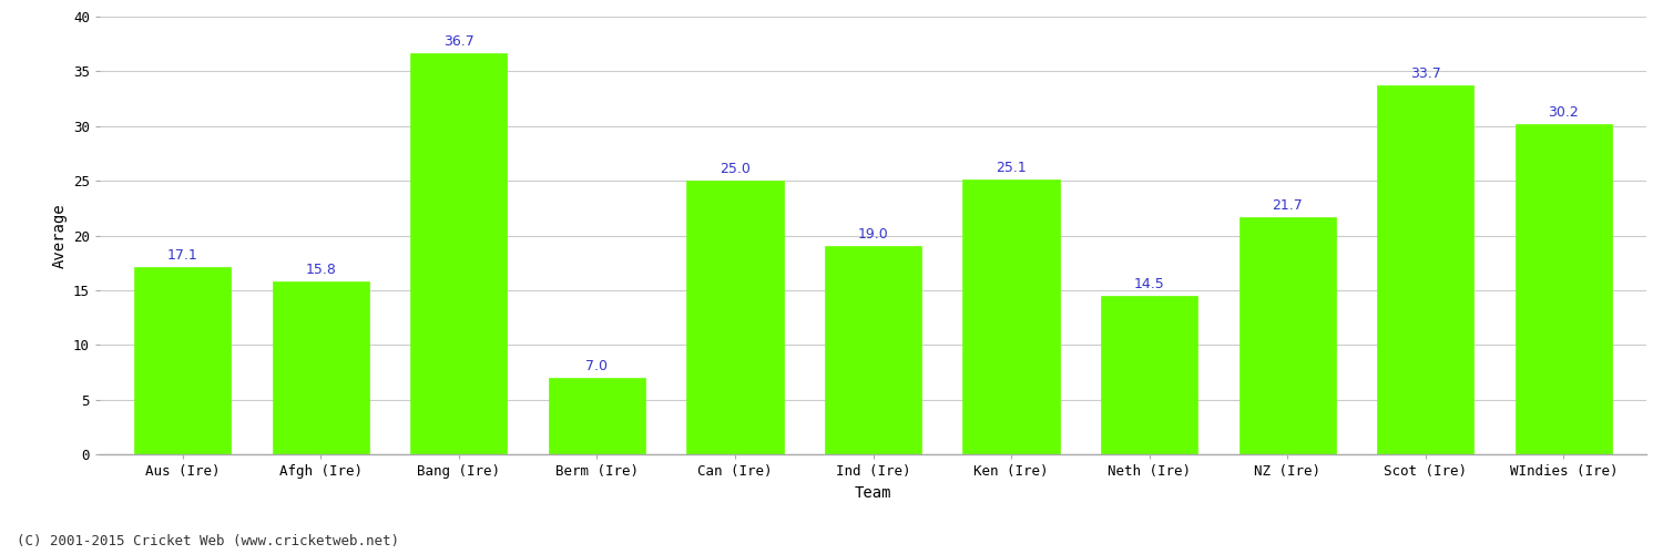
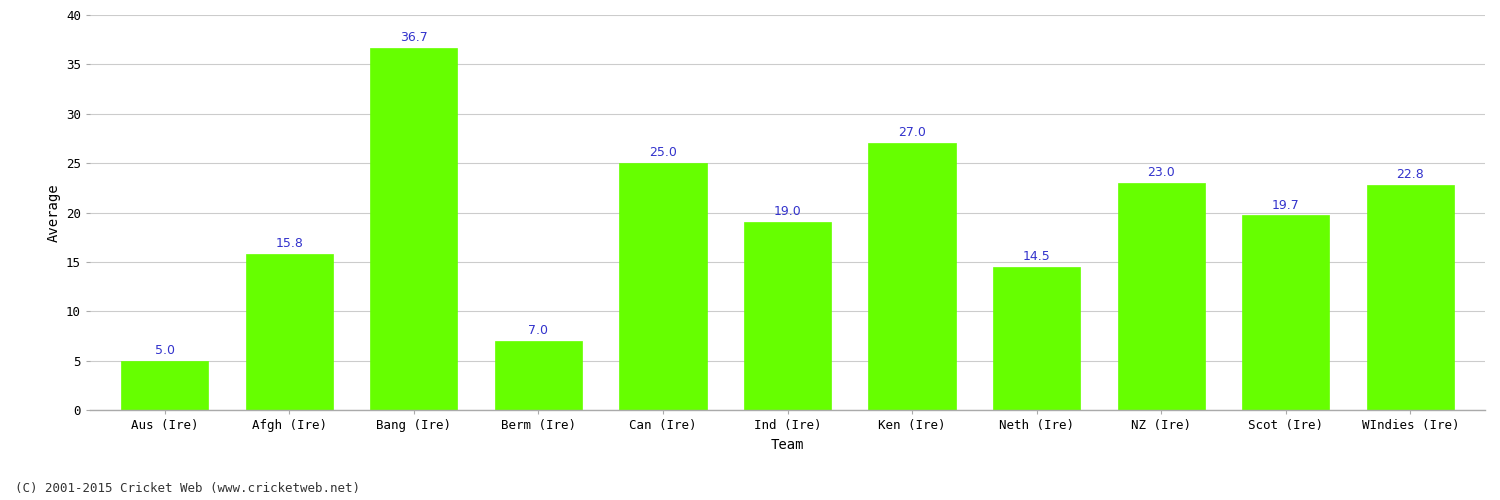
Aus (Ire): 17.1 -> 5.0
Ken (Ire): 25.1 -> 27.0
NZ (Ire): 21.7 -> 23.0
Scot (Ire): 33.7 -> 19.7
WIndies (Ire): 30.2 -> 22.8
